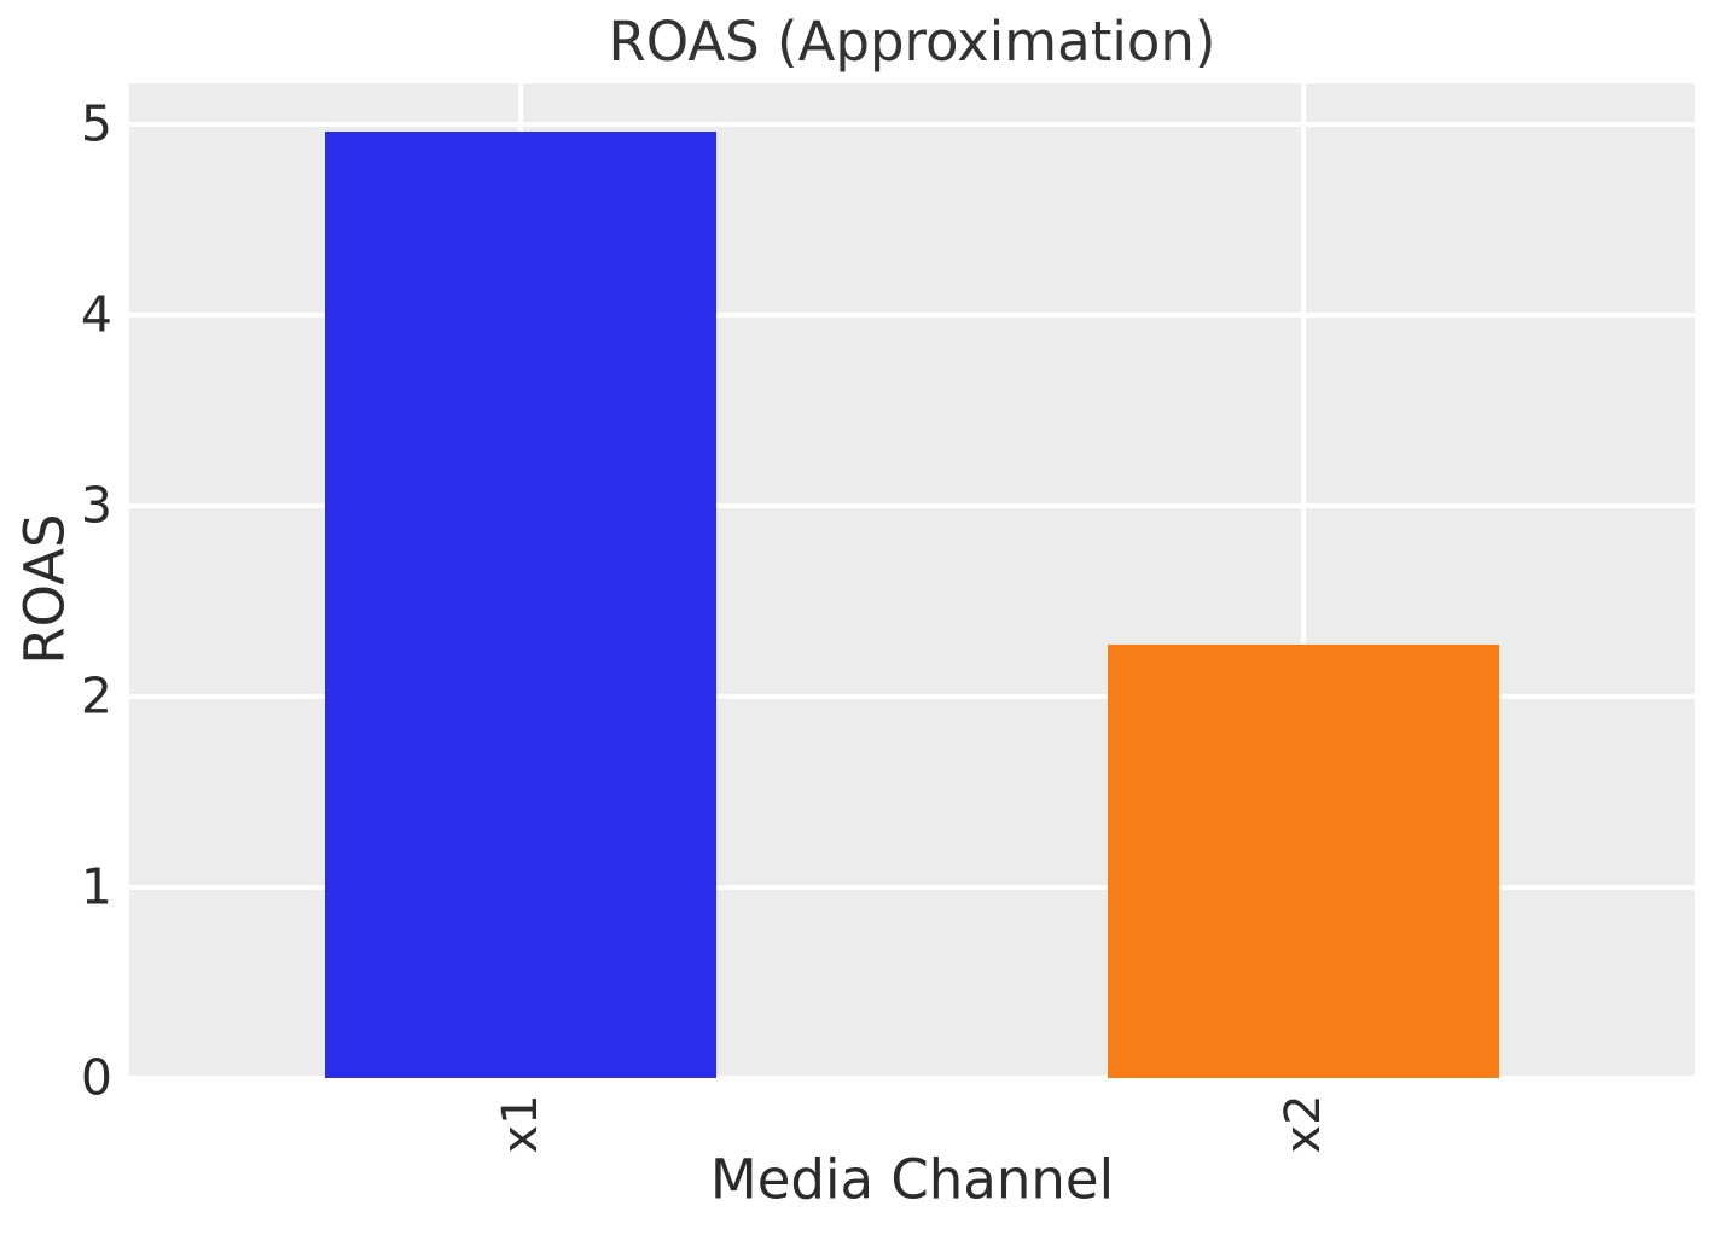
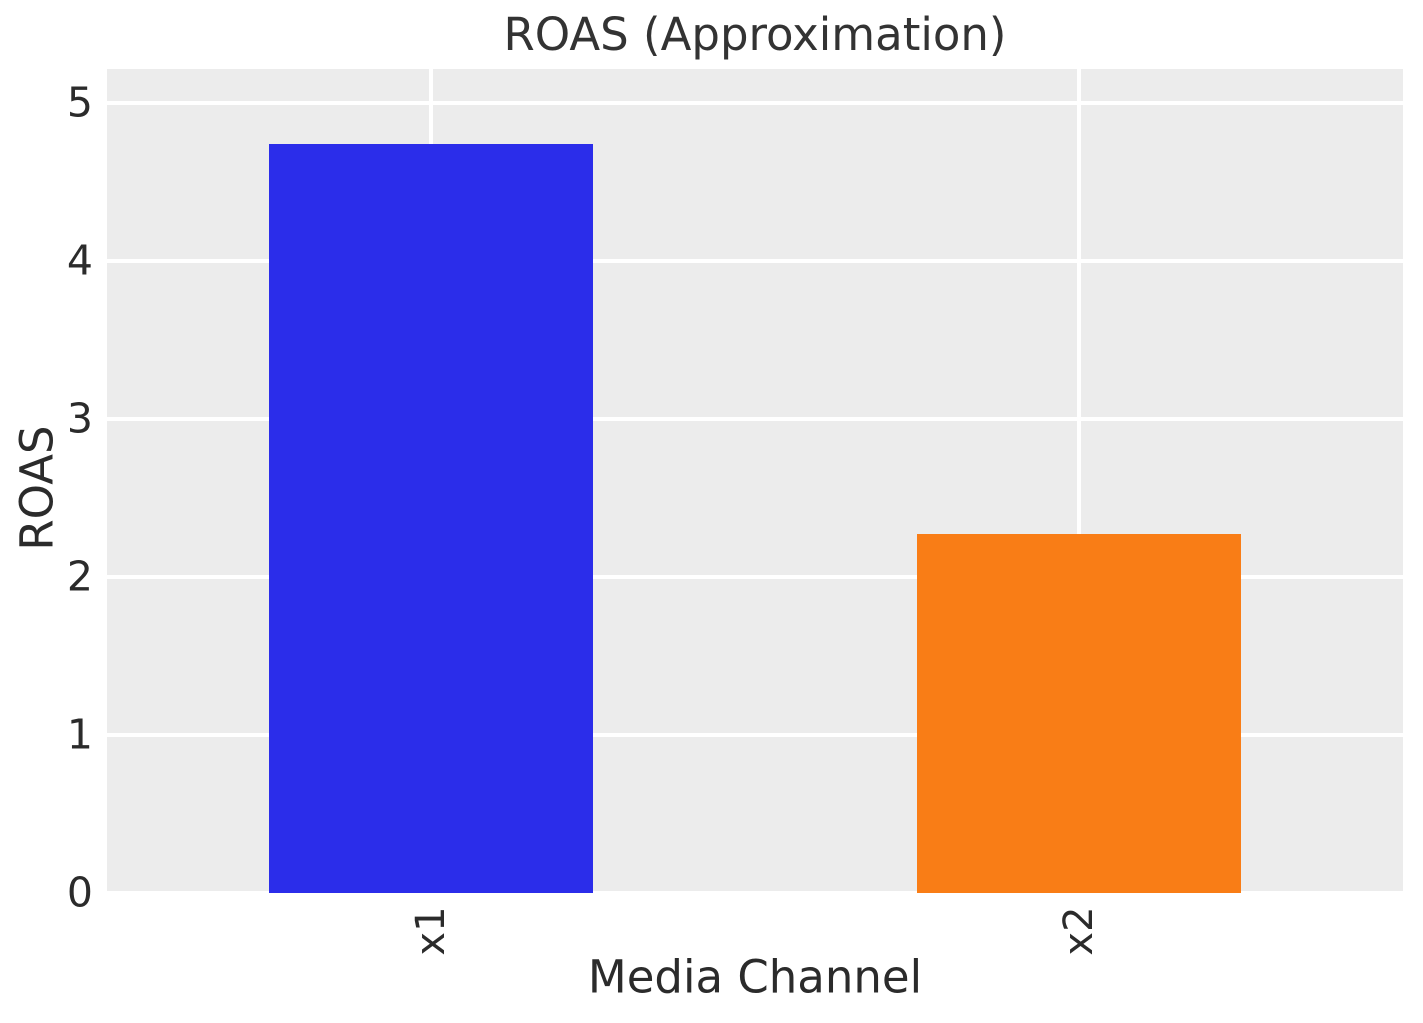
x1: 4.96 -> 4.74
